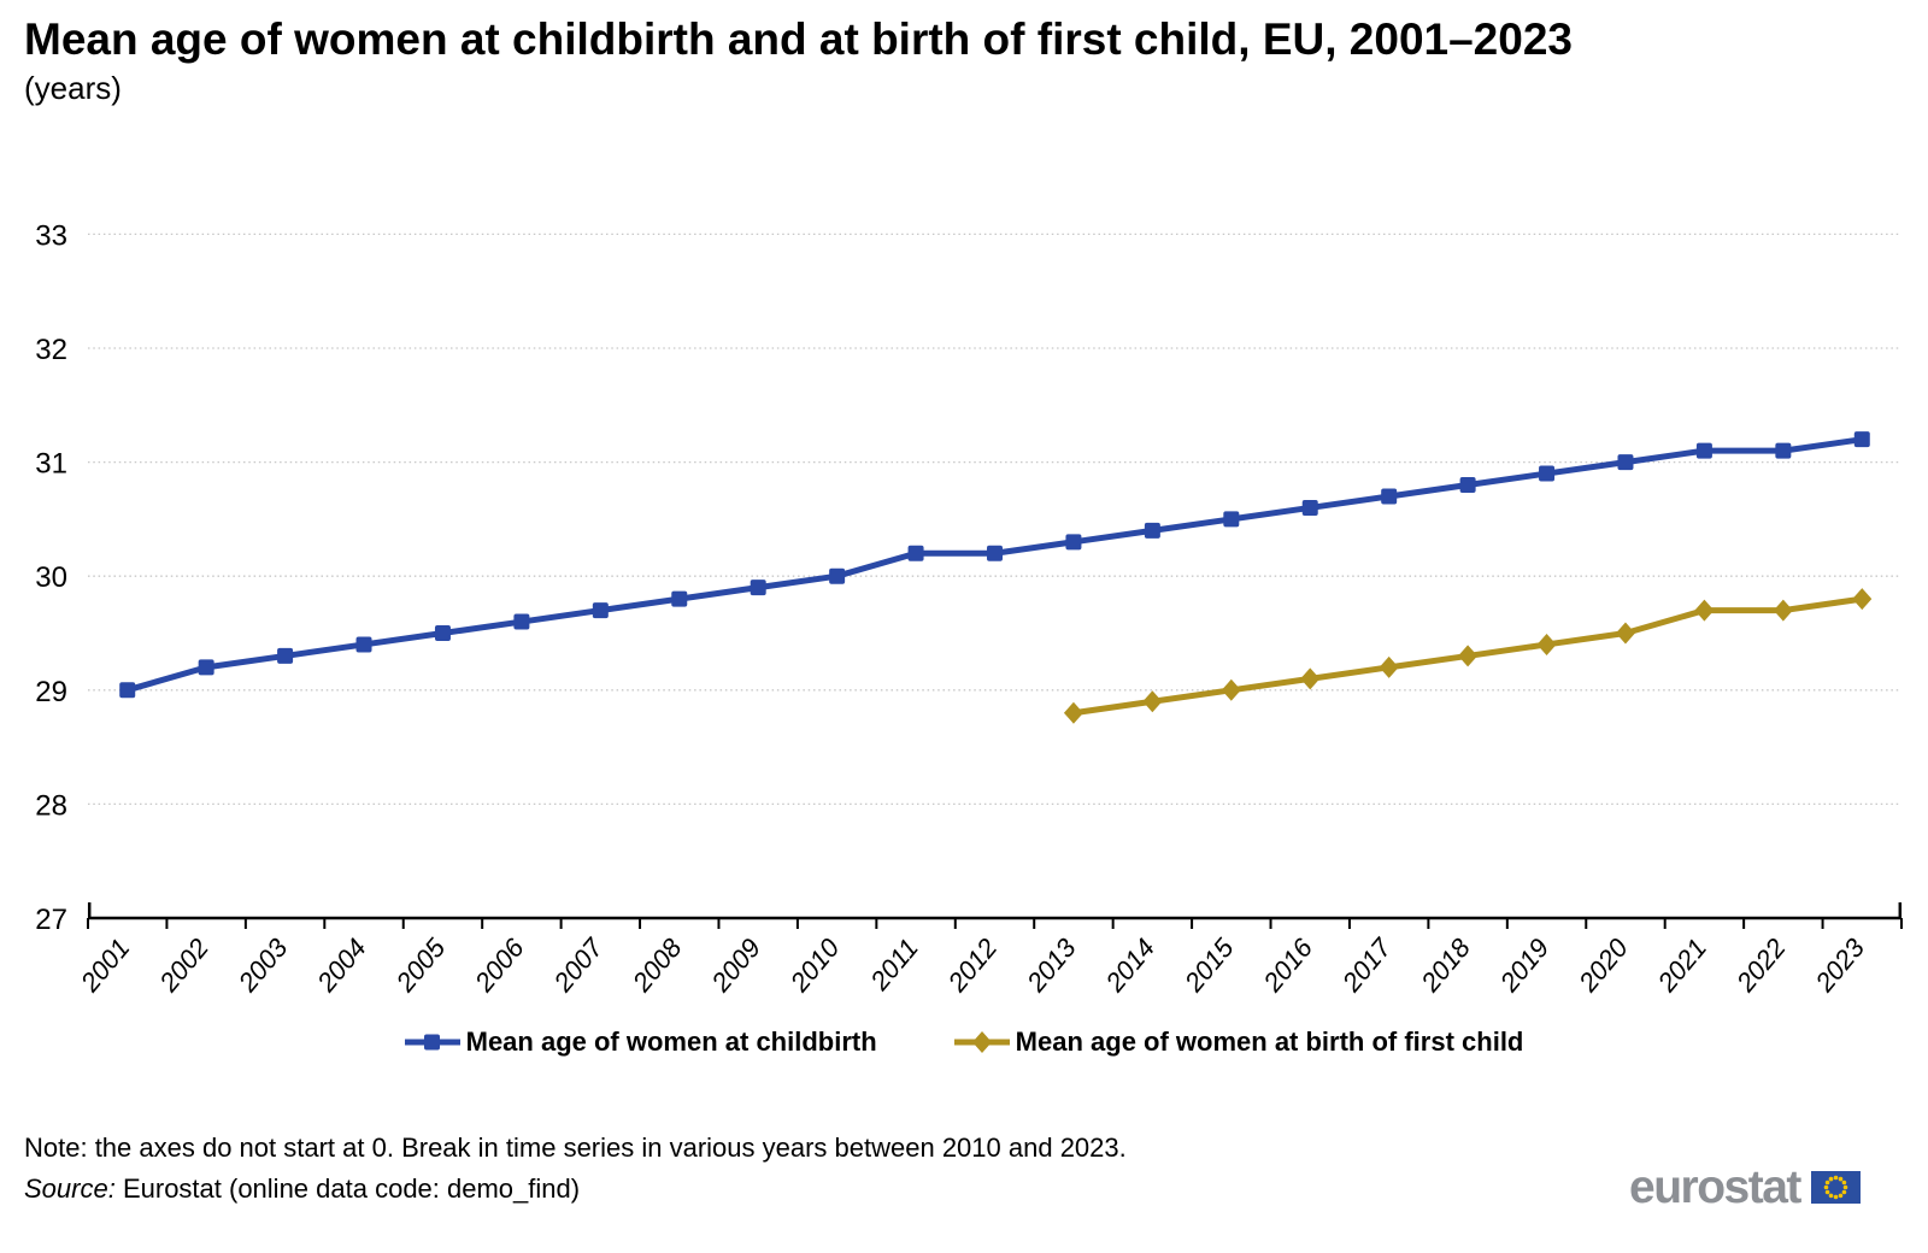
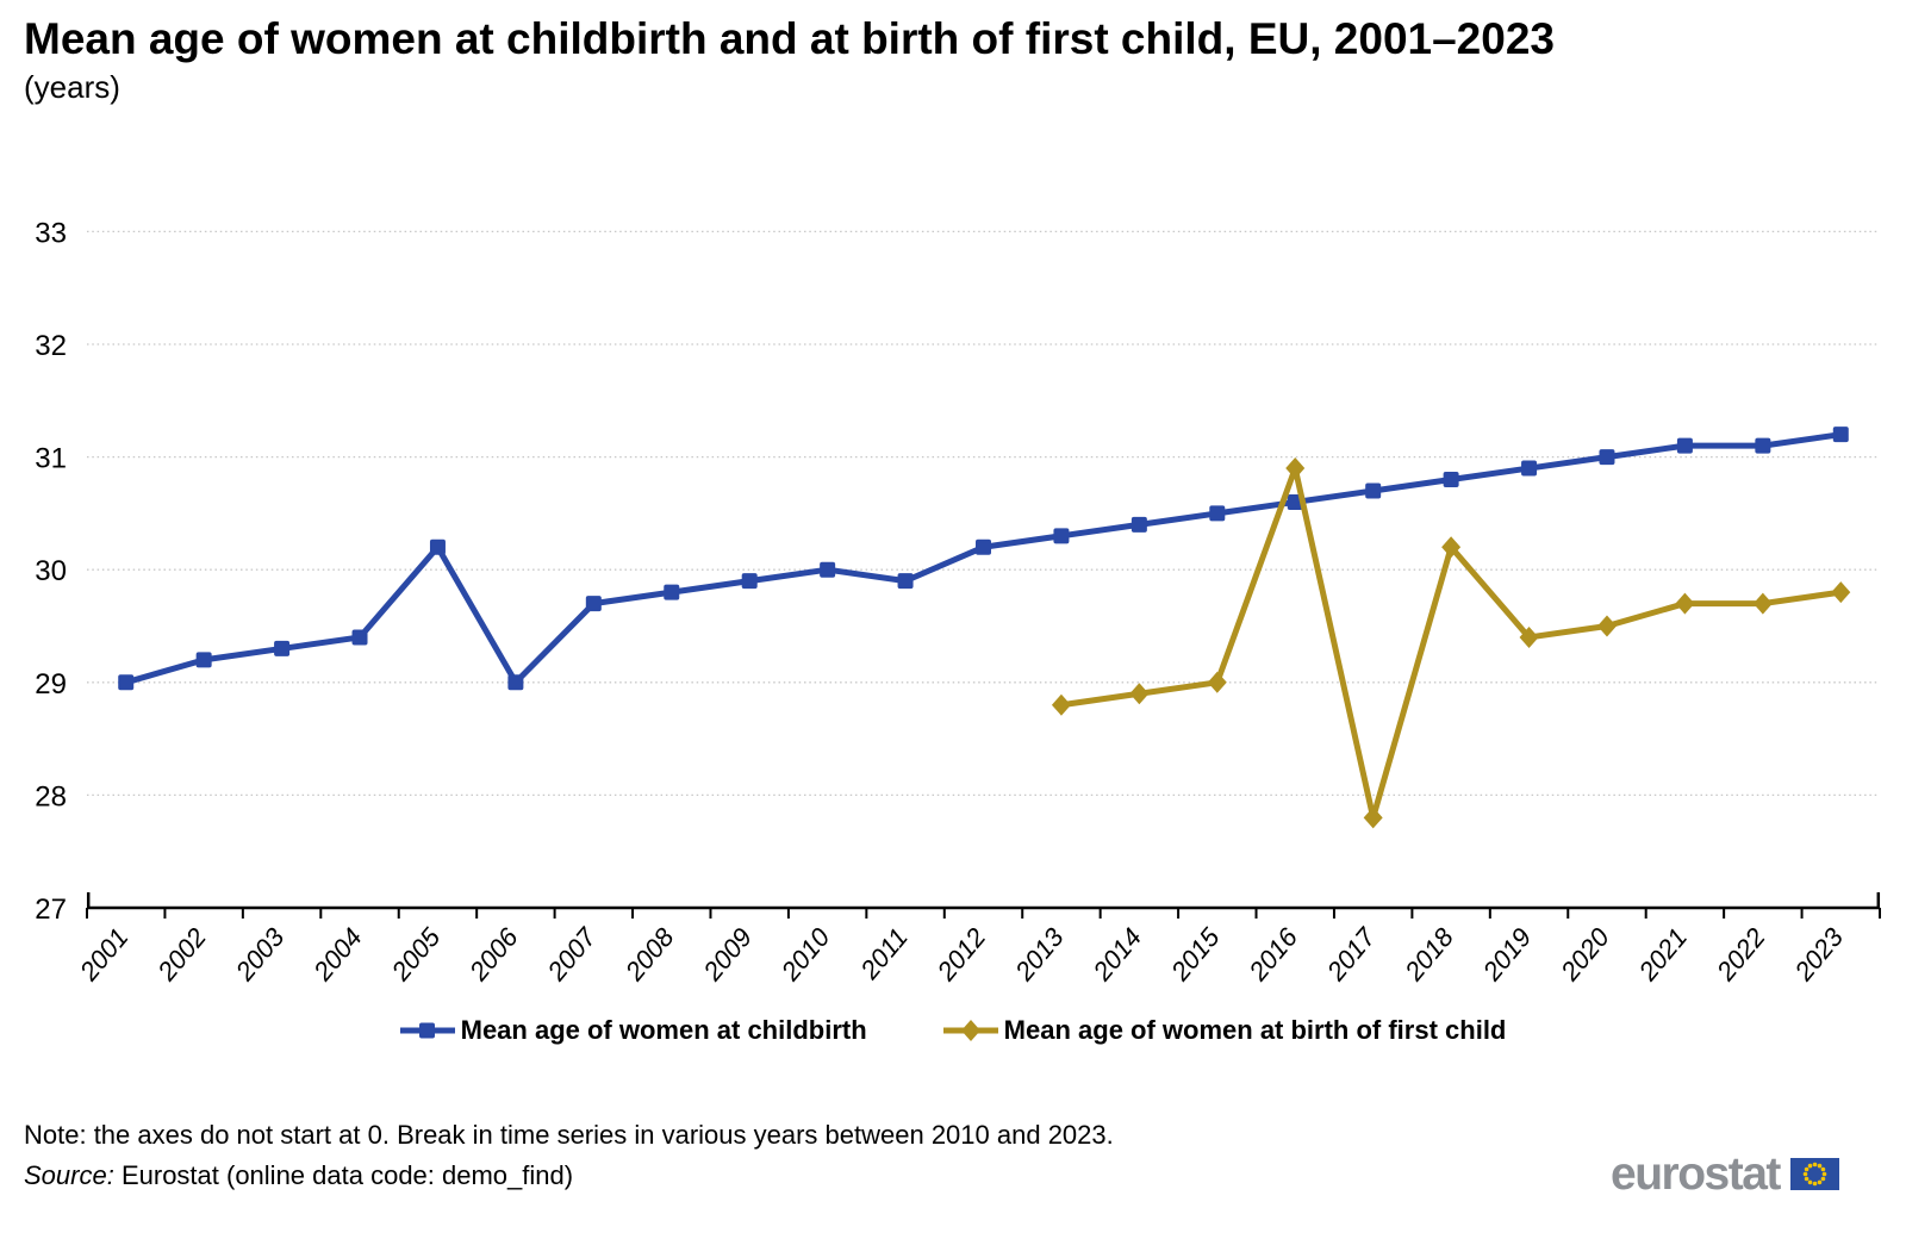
Mean age of women at childbirth/2005: 29.5 -> 30.2
Mean age of women at childbirth/2006: 29.6 -> 29.0
Mean age of women at childbirth/2011: 30.2 -> 29.9
Mean age of women at birth of first child/2016: 29.1 -> 30.9
Mean age of women at birth of first child/2017: 29.2 -> 27.8
Mean age of women at birth of first child/2018: 29.3 -> 30.2
